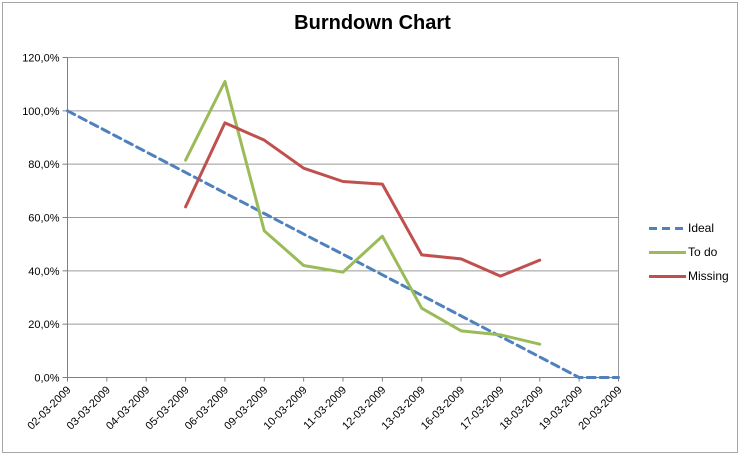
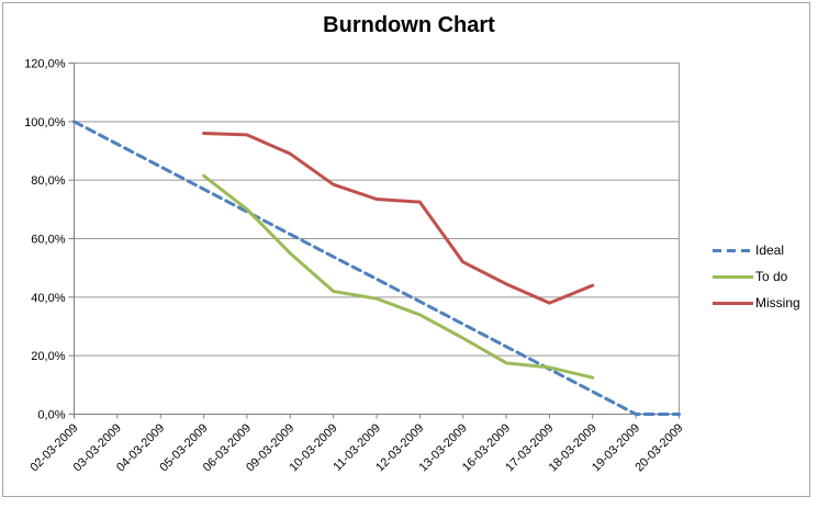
Missing/05-03-2009: 64% -> 96%
To do/06-03-2009: 111% -> 70%
To do/12-03-2009: 53% -> 34%
Missing/13-03-2009: 46% -> 52%
